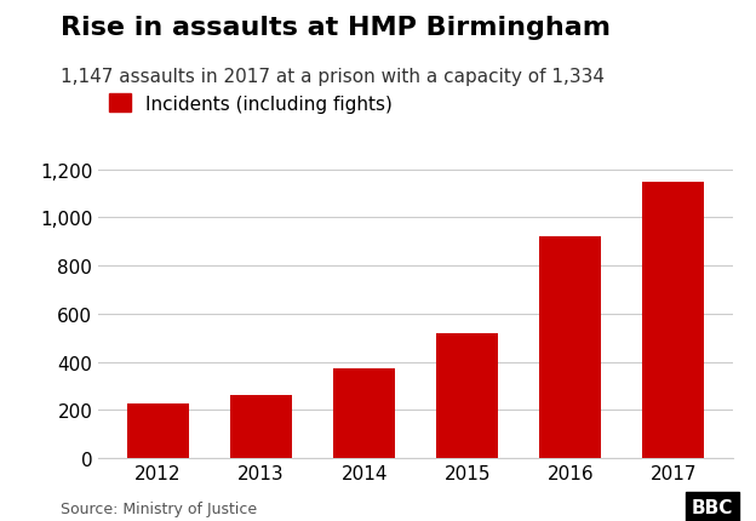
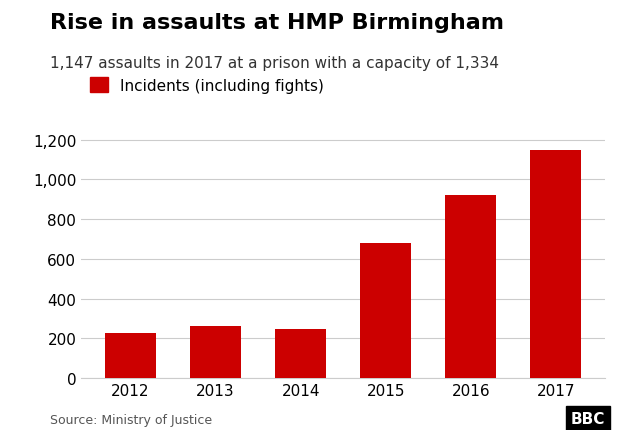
2014: 380 -> 250
2015: 520 -> 680
